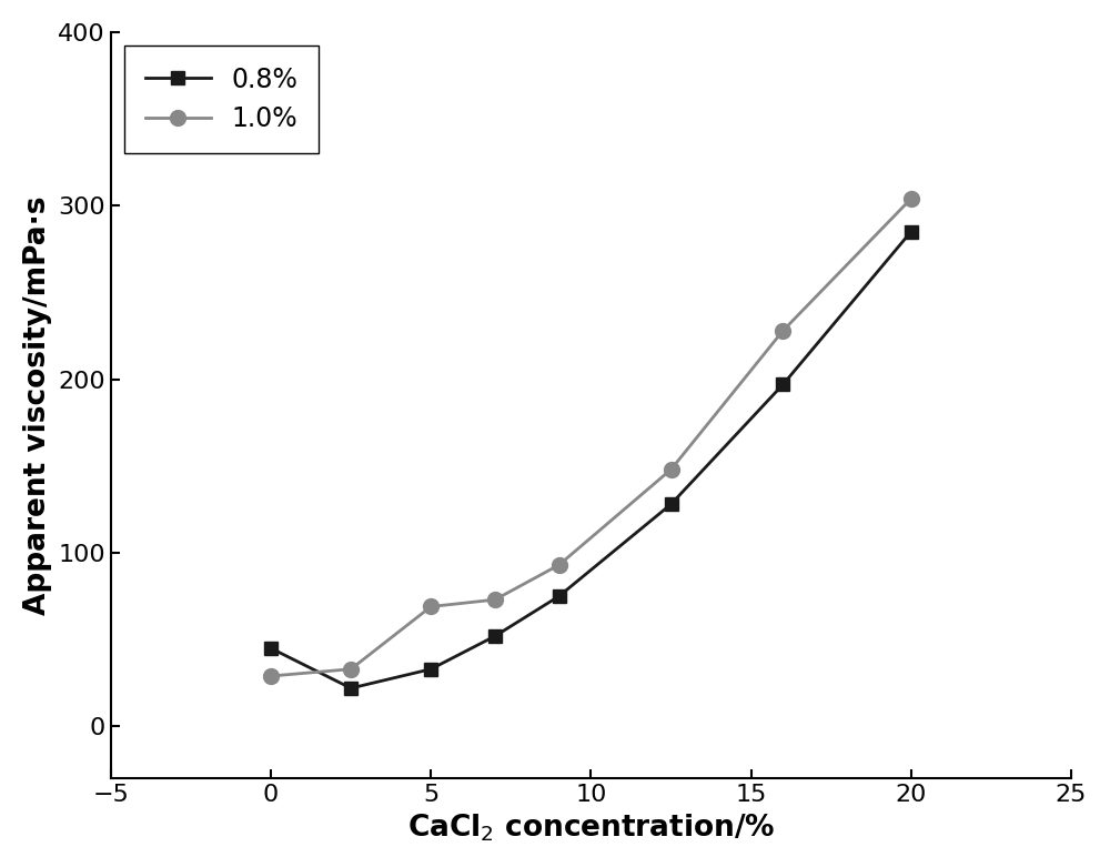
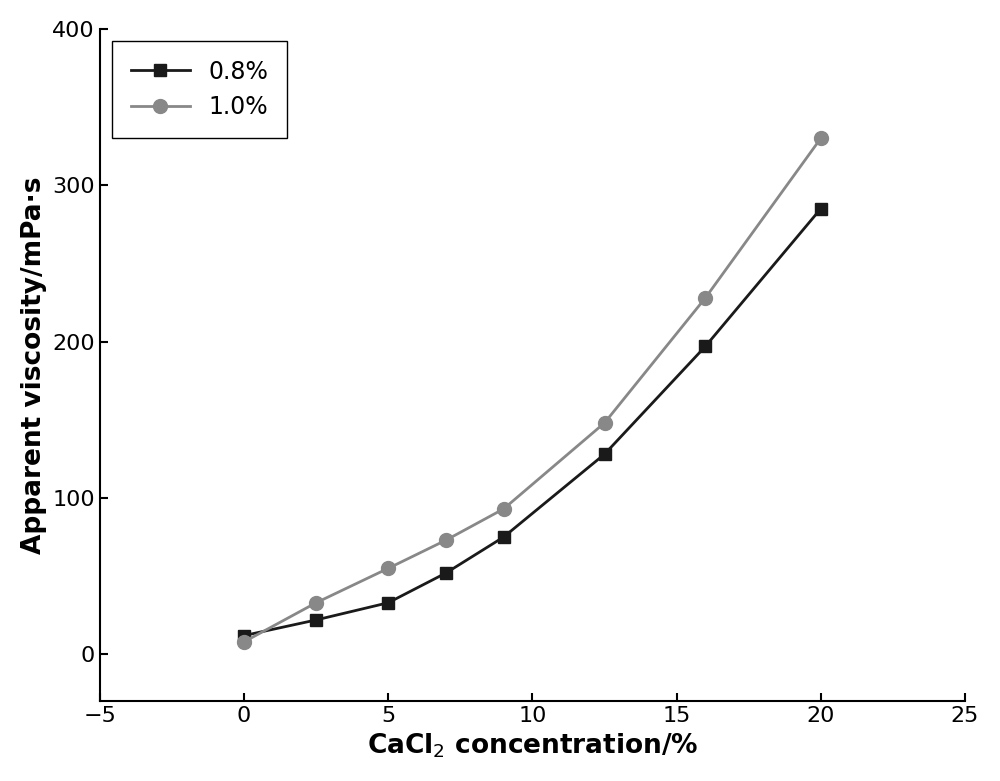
0.8%/0: 45 -> 12
1.0%/0: 29 -> 8
1.0%/5: 69 -> 55
1.0%/20: 304 -> 330
